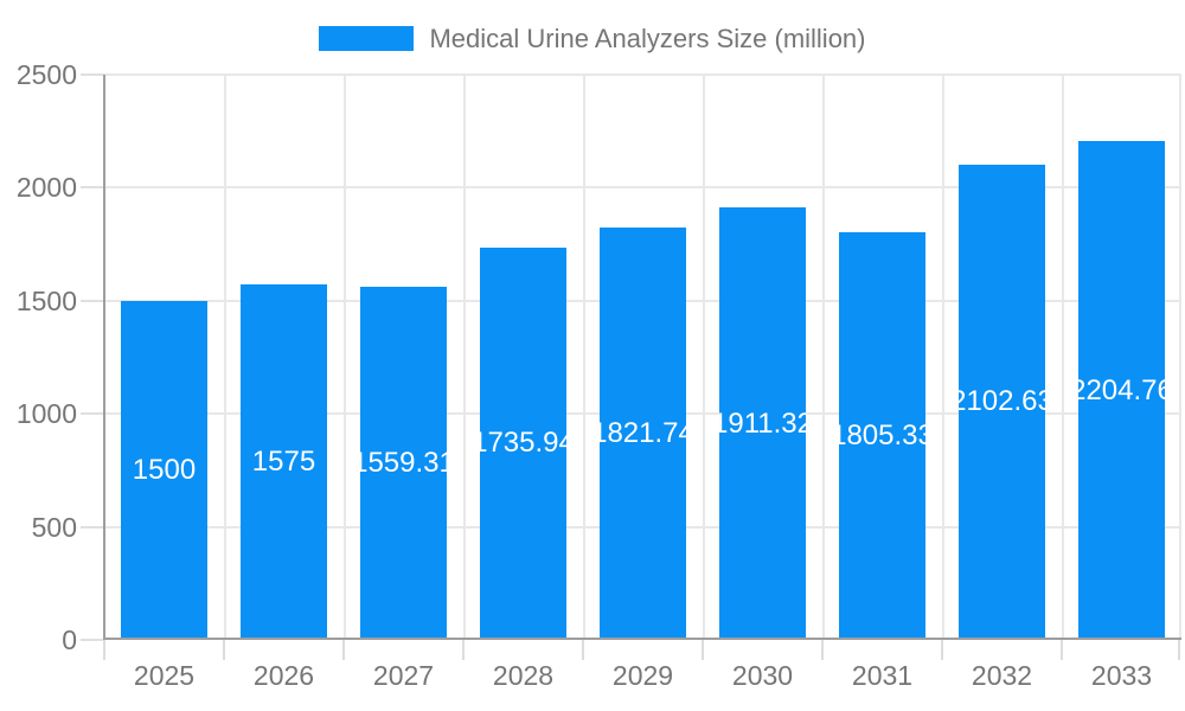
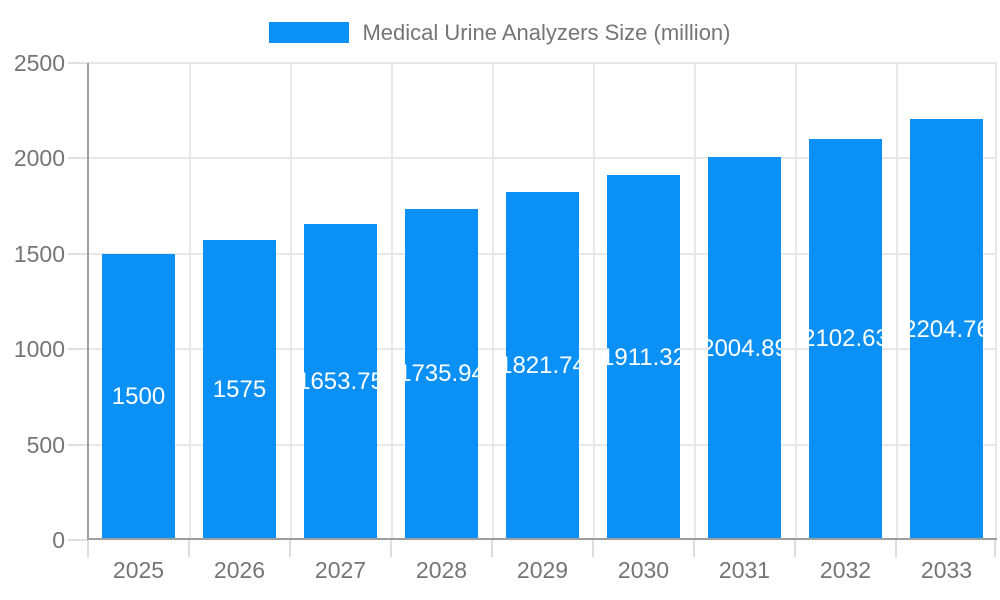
2027: 1559.31 -> 1653.75
2031: 1805.33 -> 2004.89
